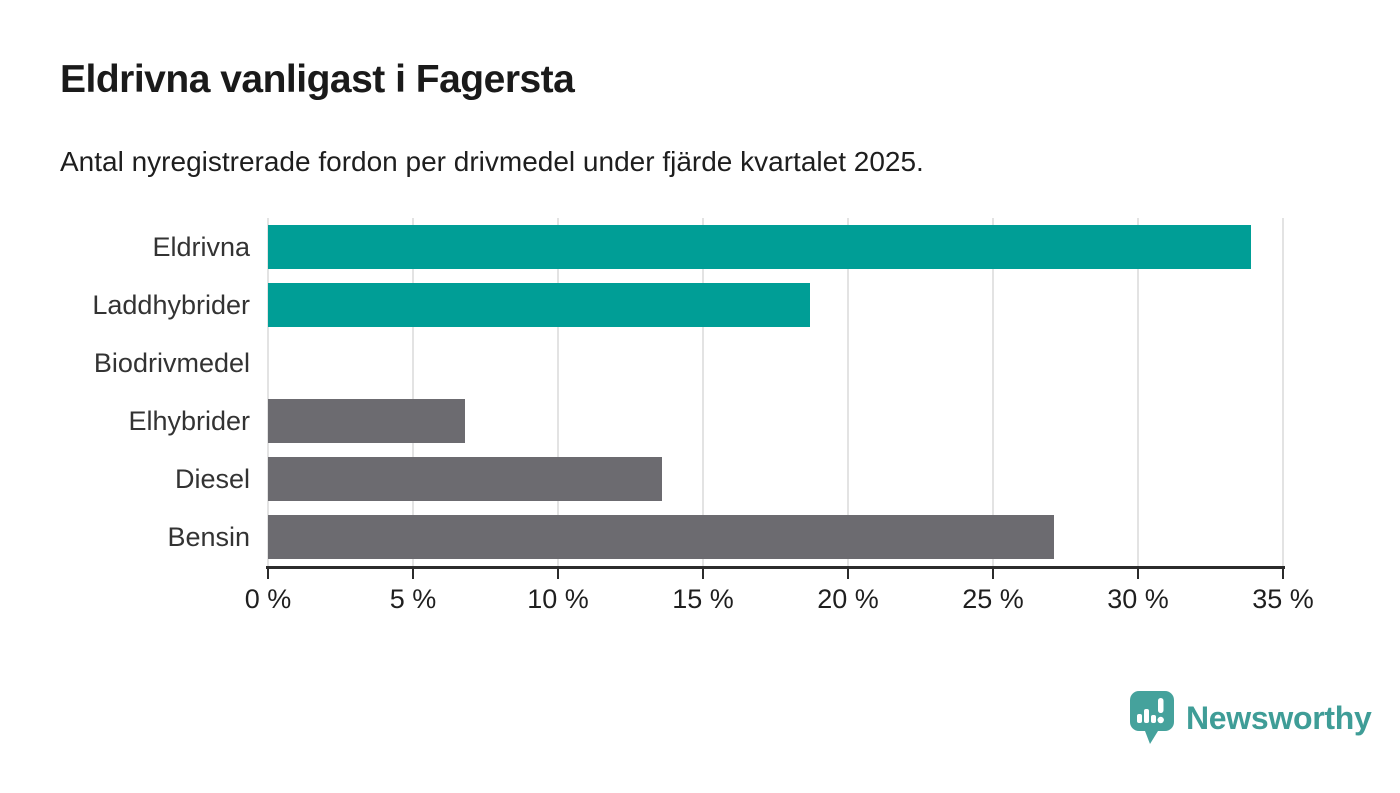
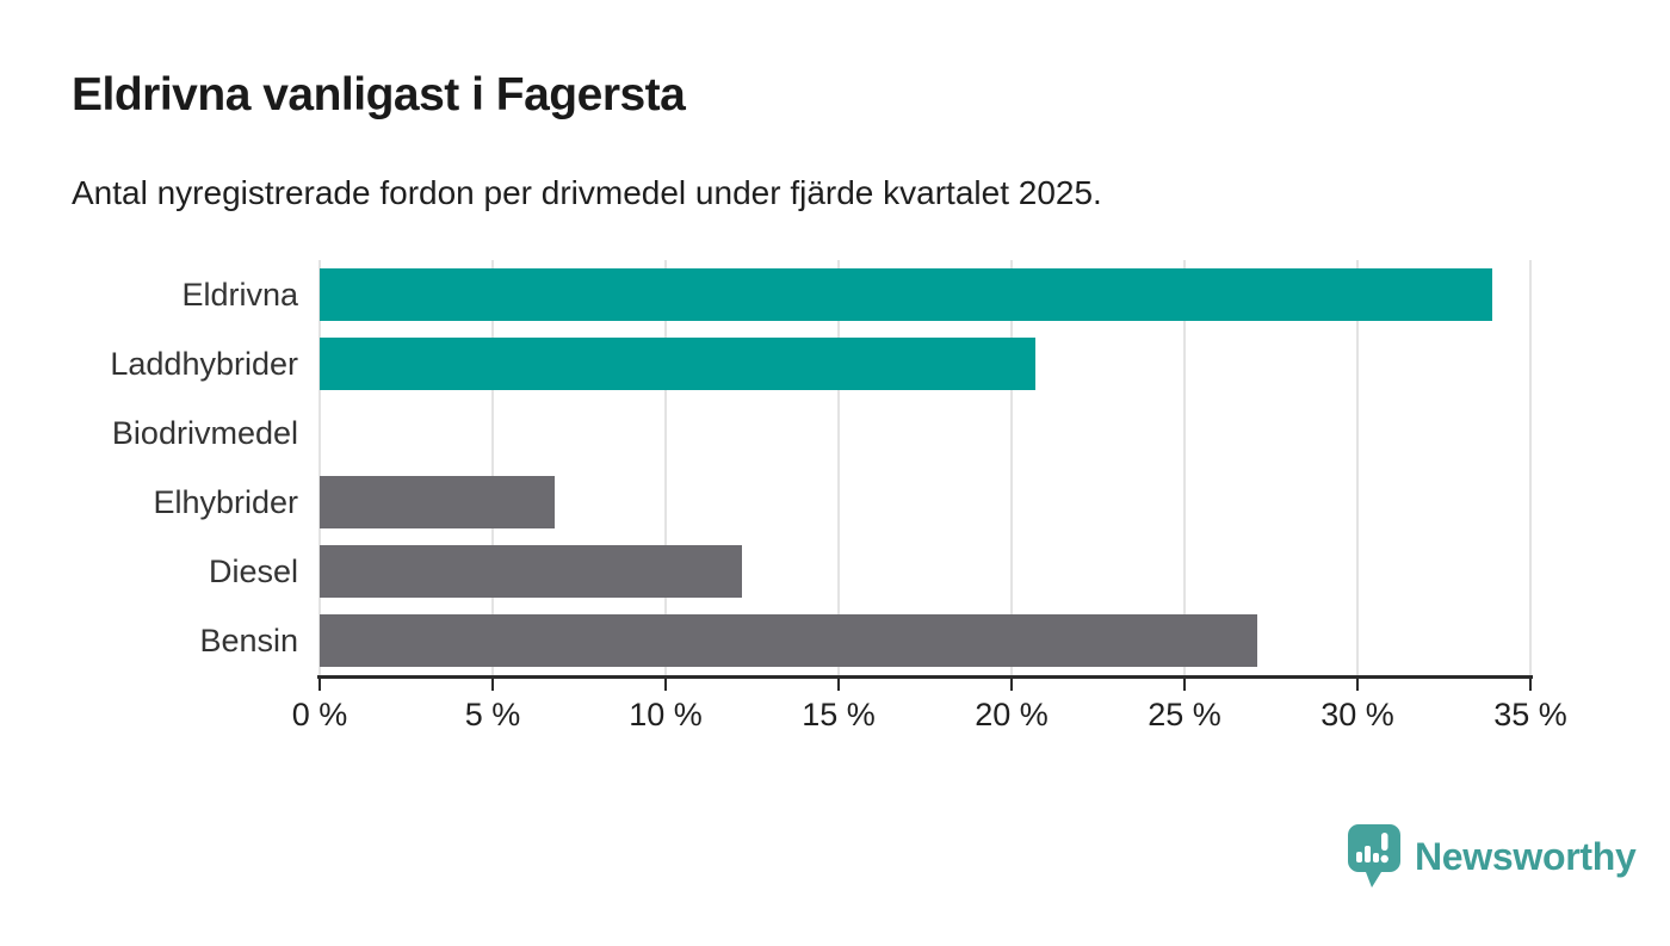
Laddhybrider: 18.7% -> 20.7%
Diesel: 13.6% -> 12.2%
